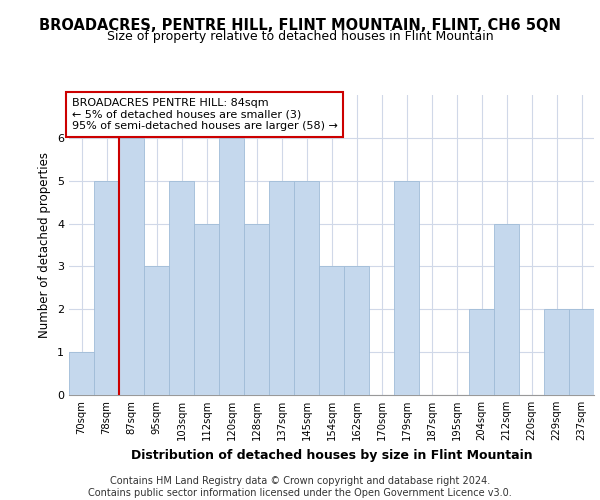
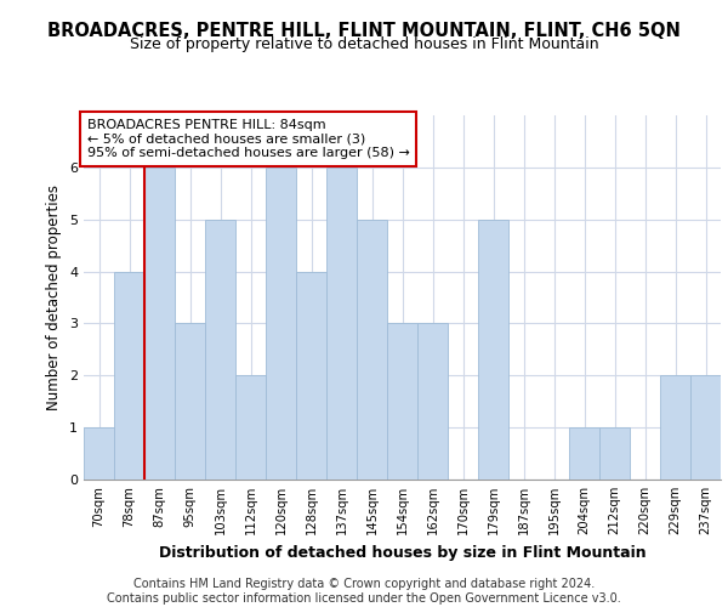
78sqm: 5 -> 4
112sqm: 4 -> 2
137sqm: 5 -> 6
204sqm: 2 -> 1
212sqm: 4 -> 1
